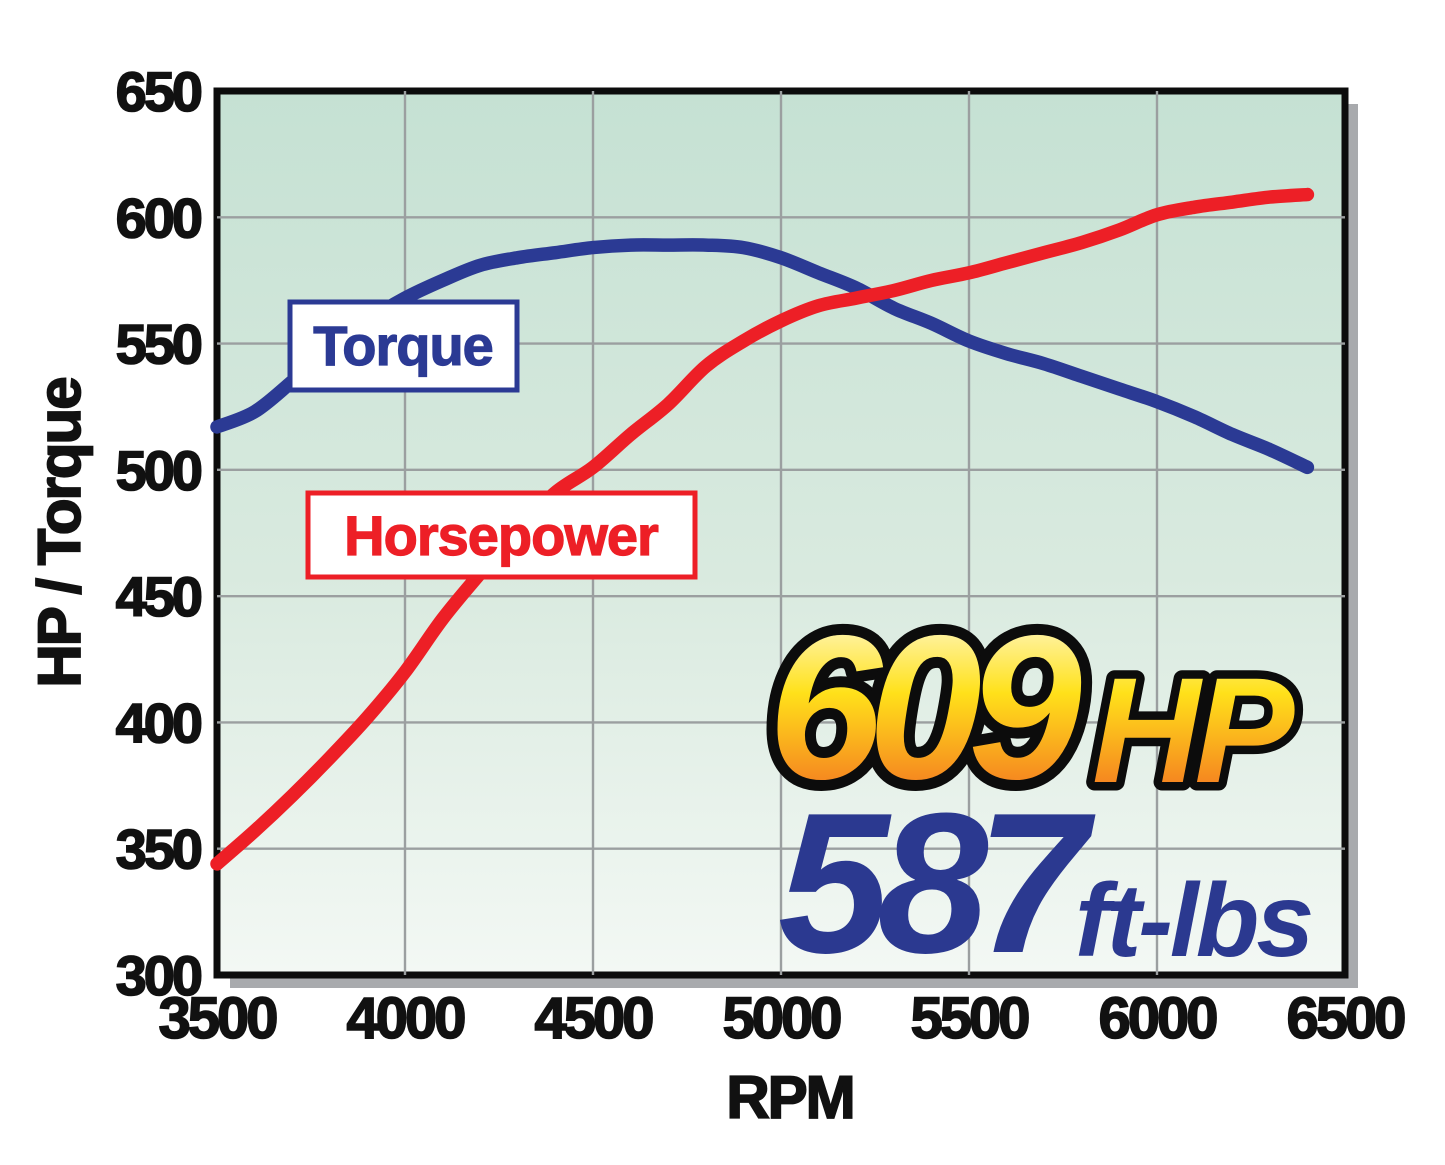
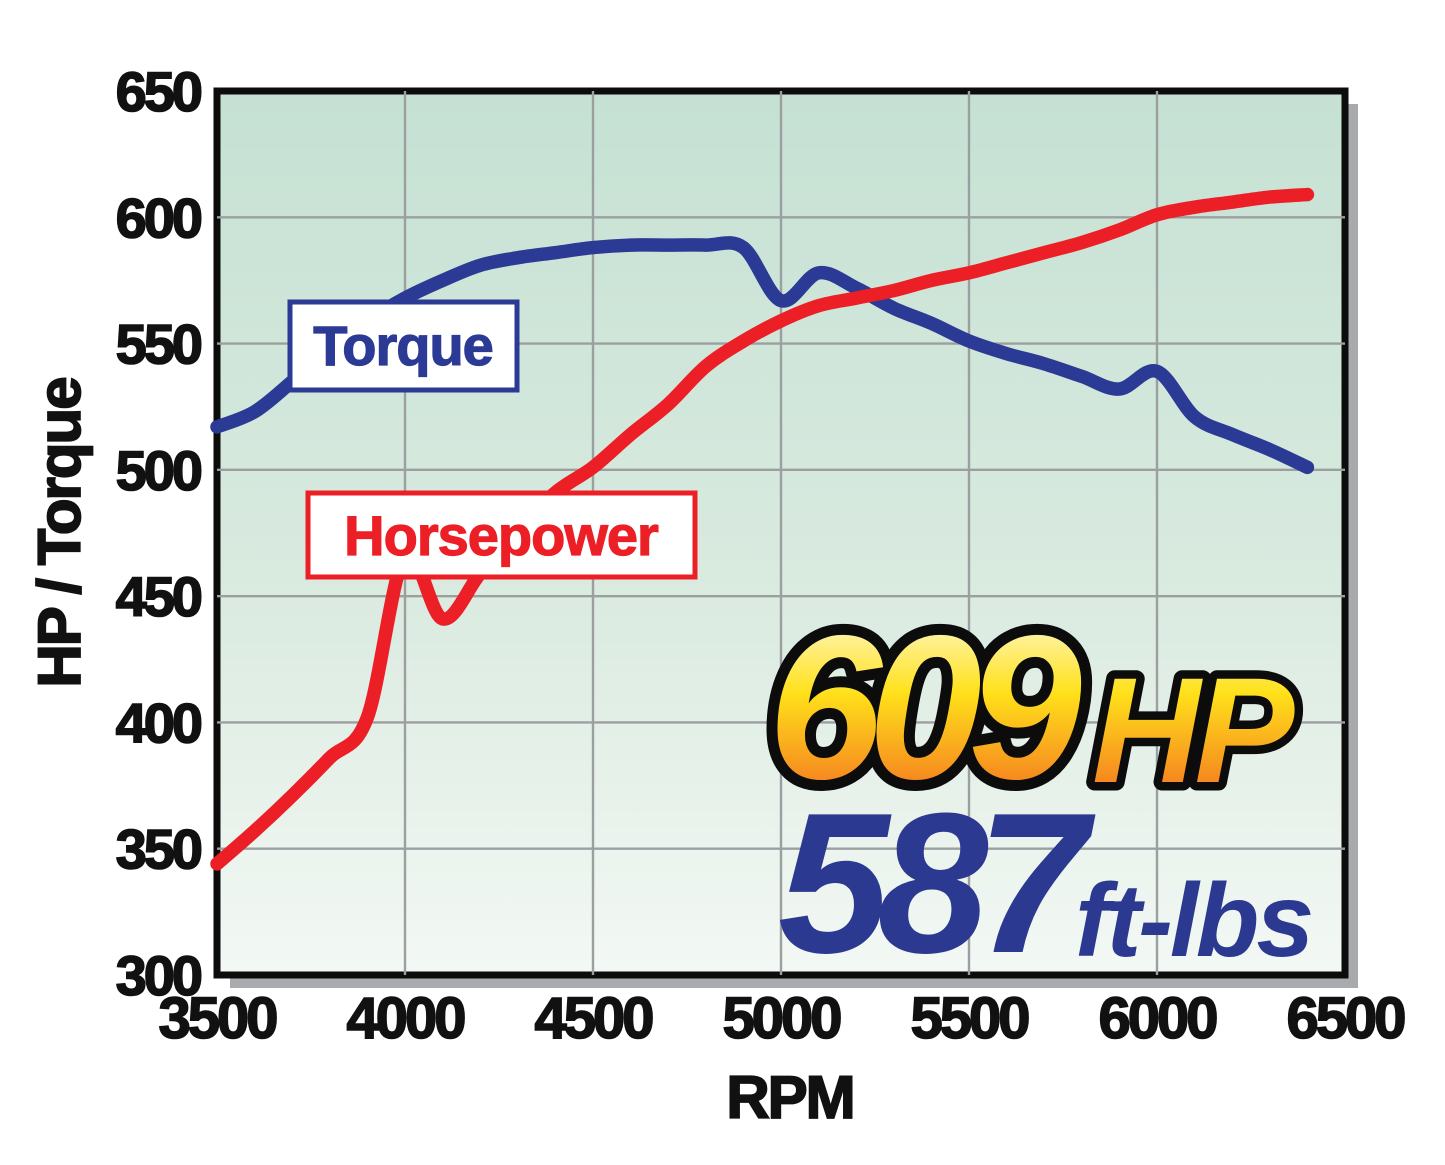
Horsepower/4000: 420 -> 466
Torque/5000: 584 -> 567
Torque/6000: 527 -> 539
